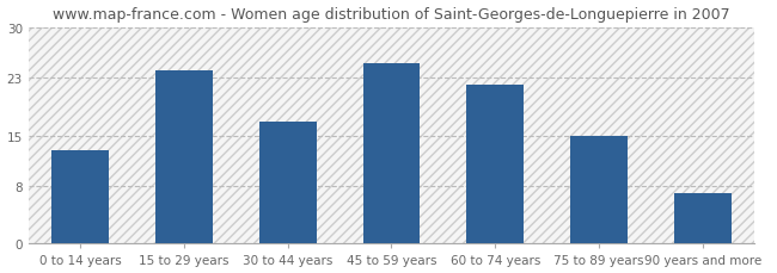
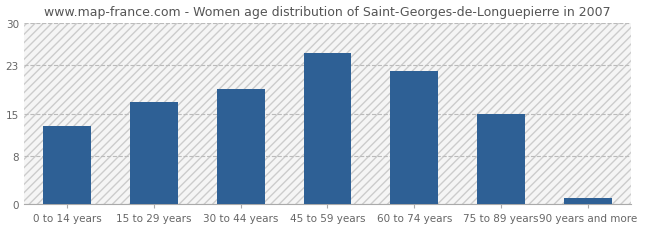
15 to 29 years: 24 -> 17
30 to 44 years: 17 -> 19
90 years and more: 7 -> 1
